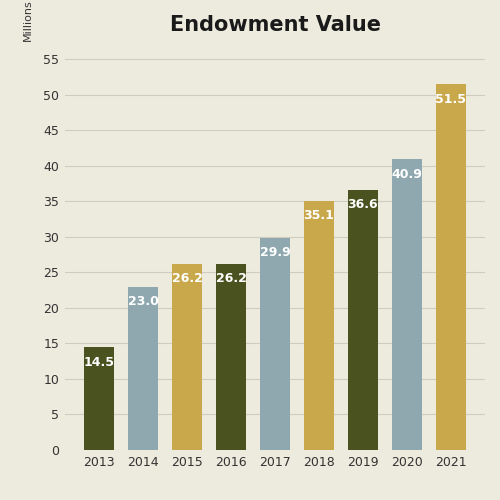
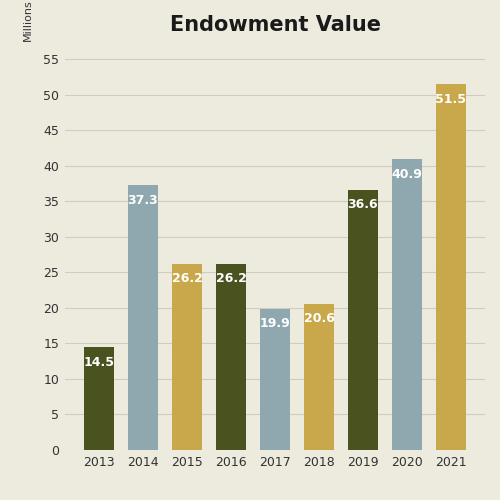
2014: 23.0 -> 37.3
2017: 29.9 -> 19.9
2018: 35.1 -> 20.6
